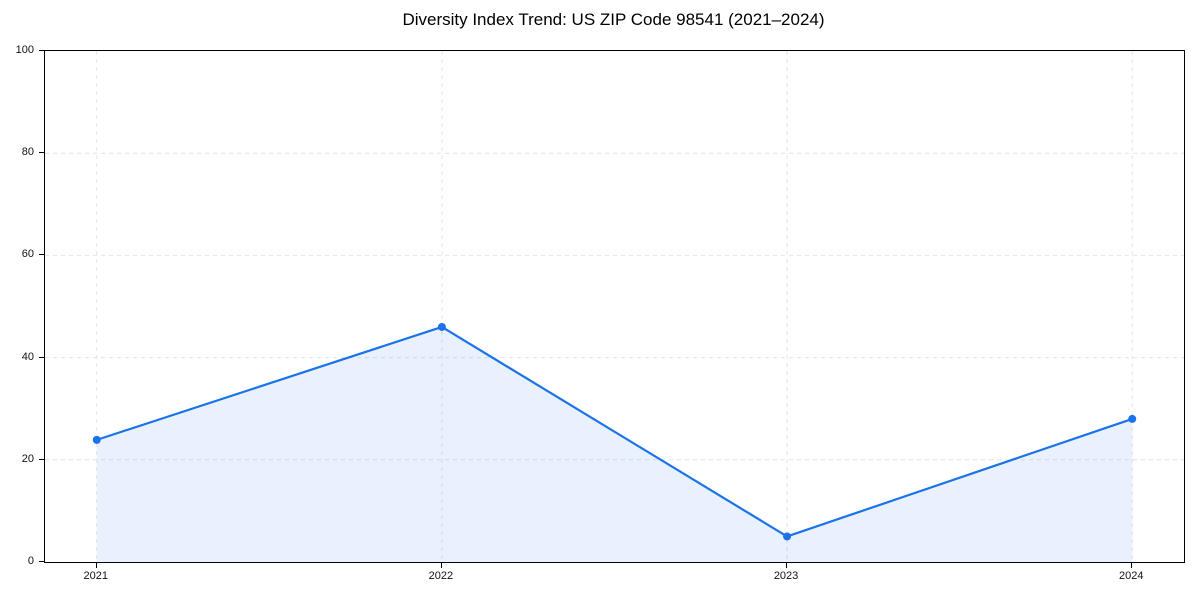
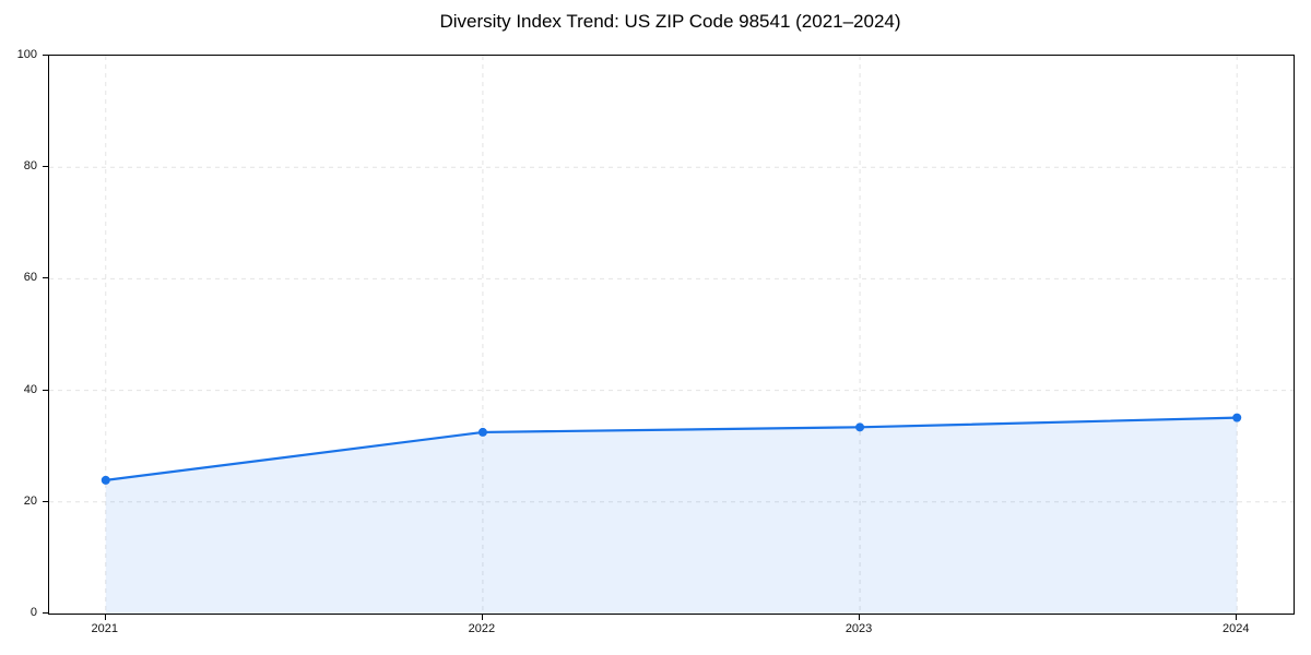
2022: 46 -> 32
2023: 5 -> 33
2024: 28 -> 35
